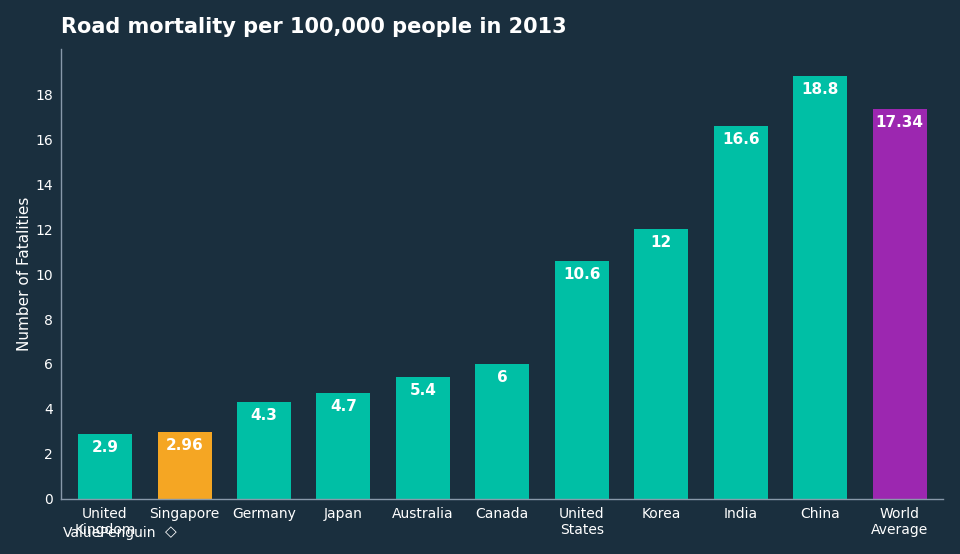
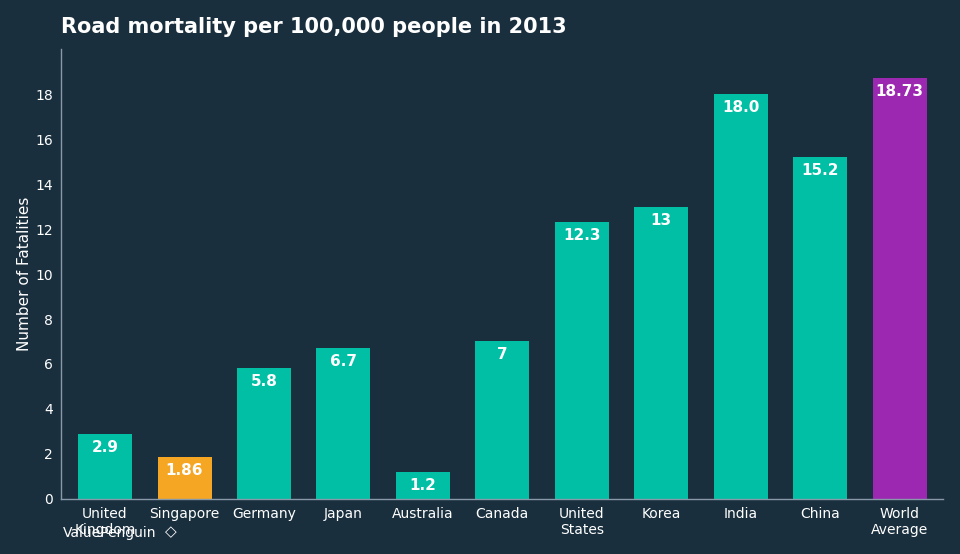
Singapore: 2.96 -> 1.86
Germany: 4.3 -> 5.8
Japan: 4.7 -> 6.7
Australia: 5.4 -> 1.2
Canada: 6 -> 7
United States: 10.6 -> 12.3
Korea: 12 -> 13
India: 16.6 -> 18.0
China: 18.8 -> 15.2
World Average: 17.34 -> 18.73
